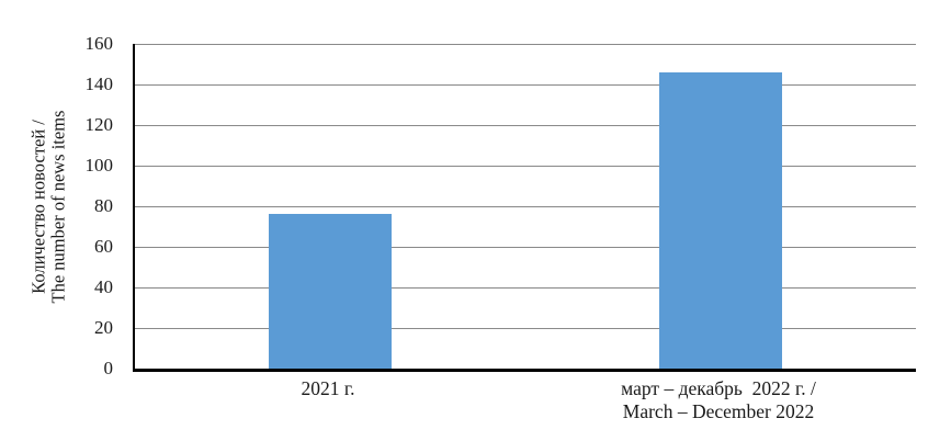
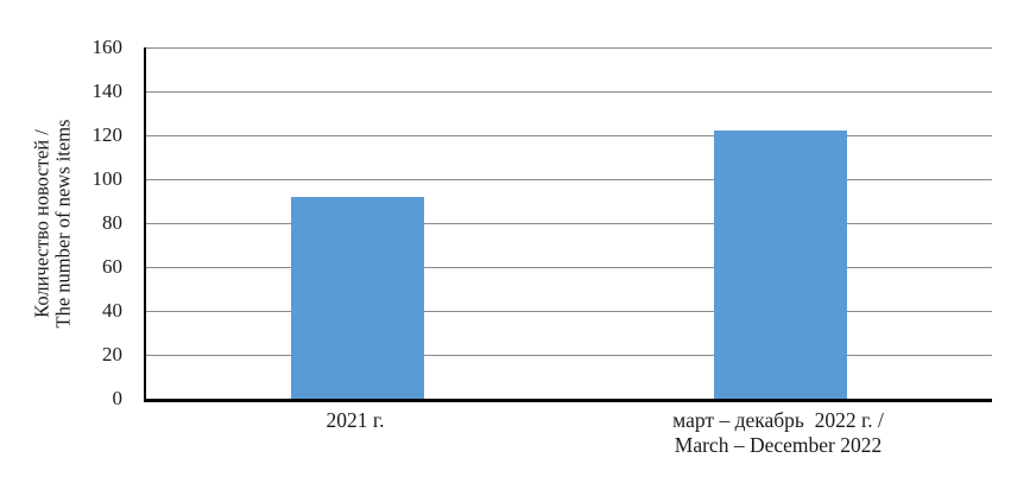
2021 г.: 76 -> 92
март – декабрь 2022 г. / March – December 2022: 146 -> 122
